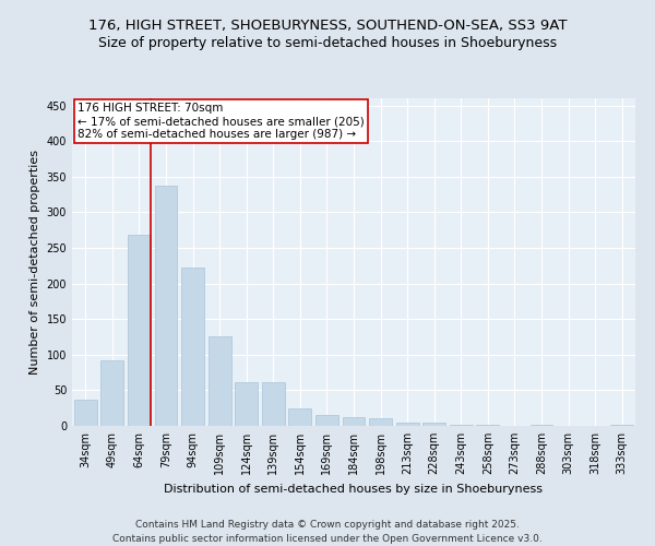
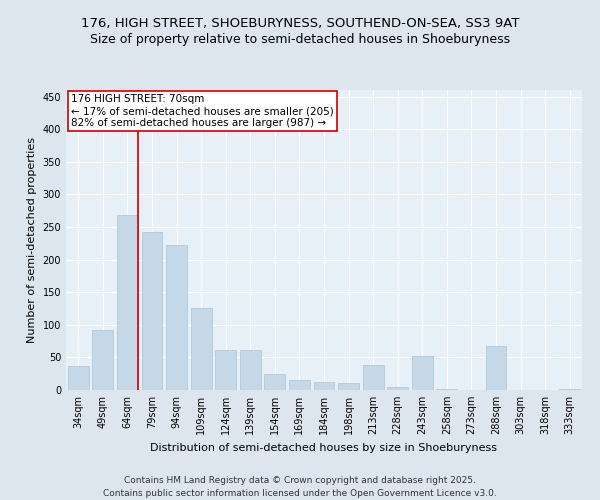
79sqm: 338 -> 242
213sqm: 5 -> 38
243sqm: 2 -> 52
288sqm: 1 -> 68
